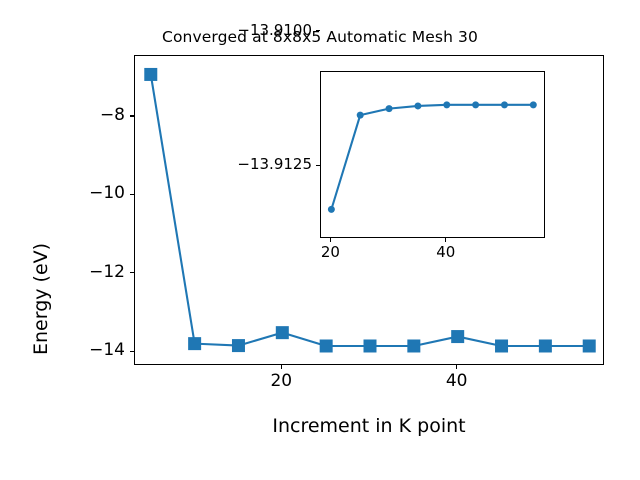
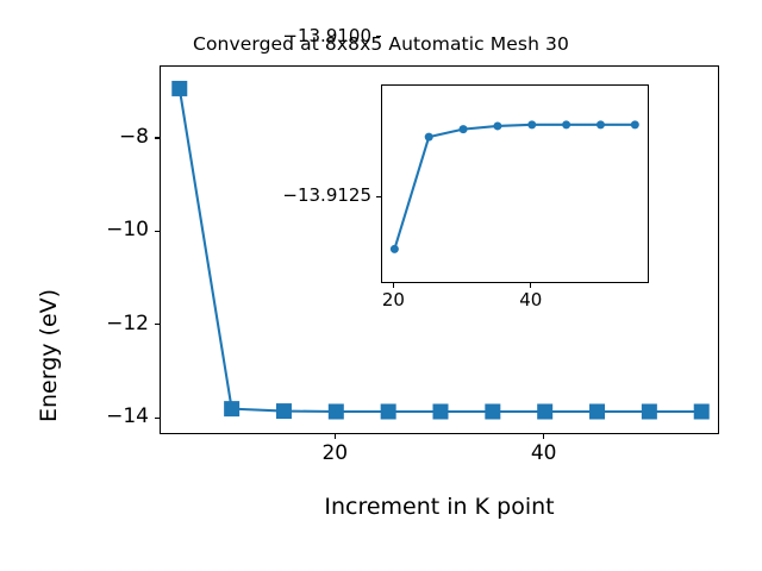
20: -13.5 -> -13.8
40: -13.6 -> -13.8
